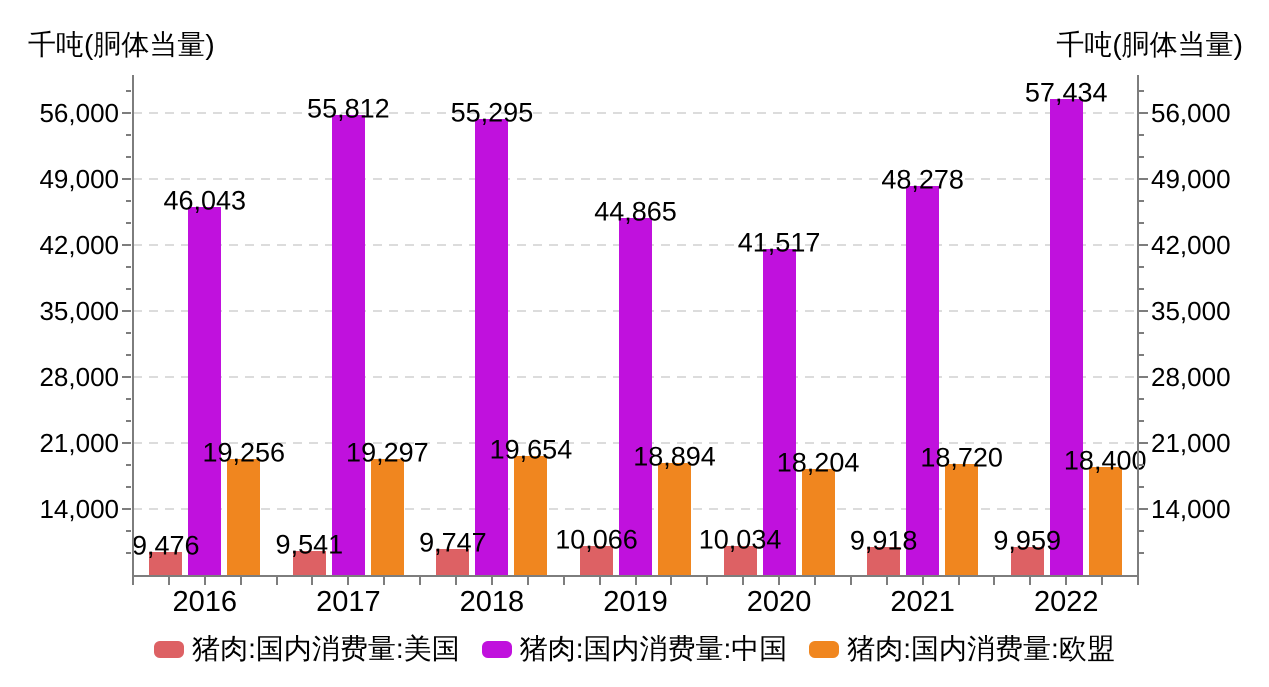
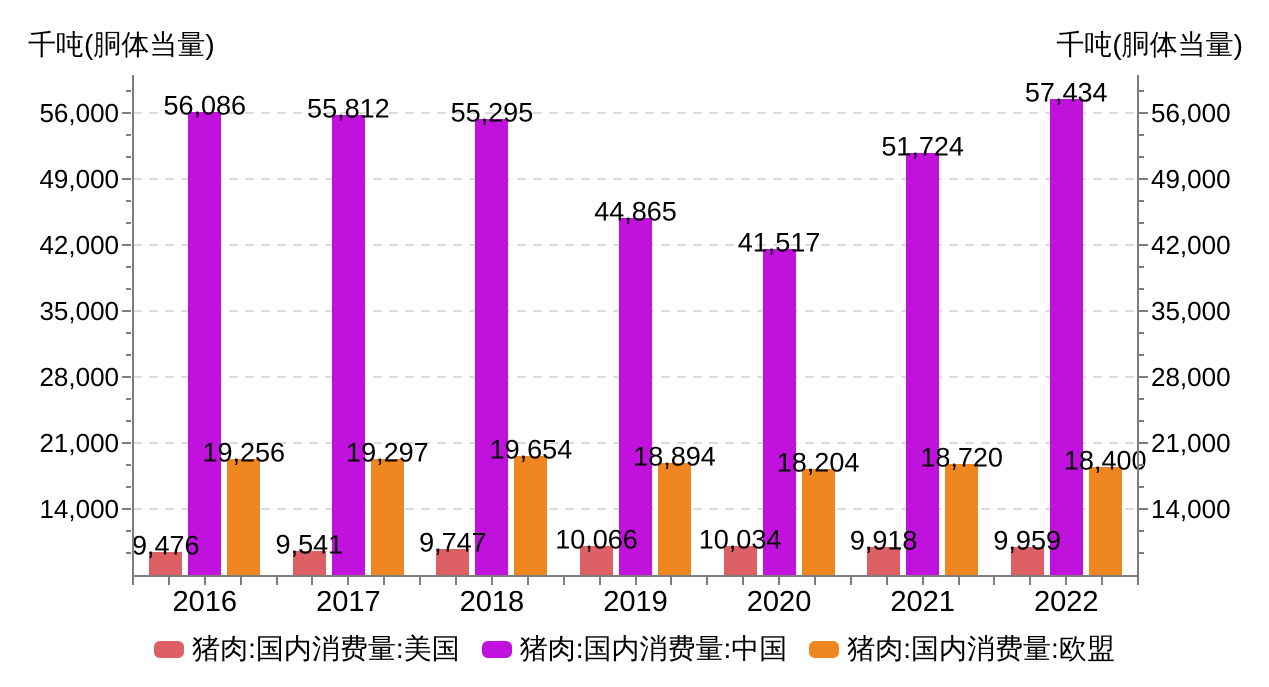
猪肉:国内消费量:中国/2016: 46,043 -> 56,086
猪肉:国内消费量:中国/2021: 48,278 -> 51,724
